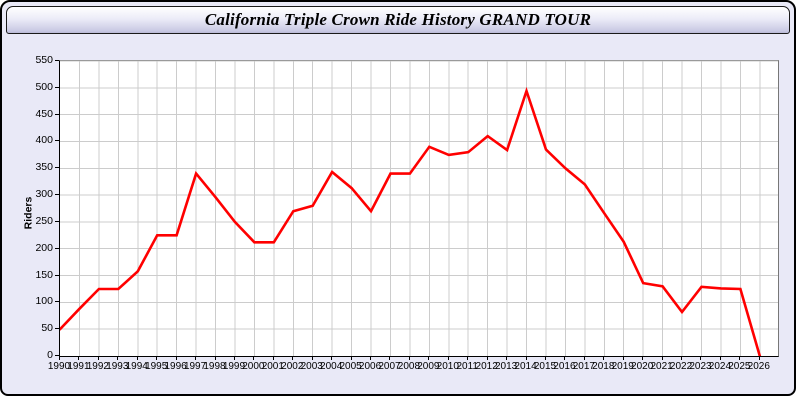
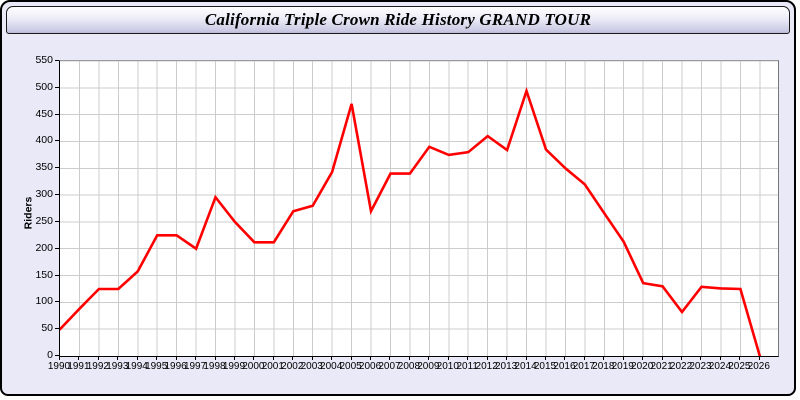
1997: 340 -> 200
2005: 310 -> 470
